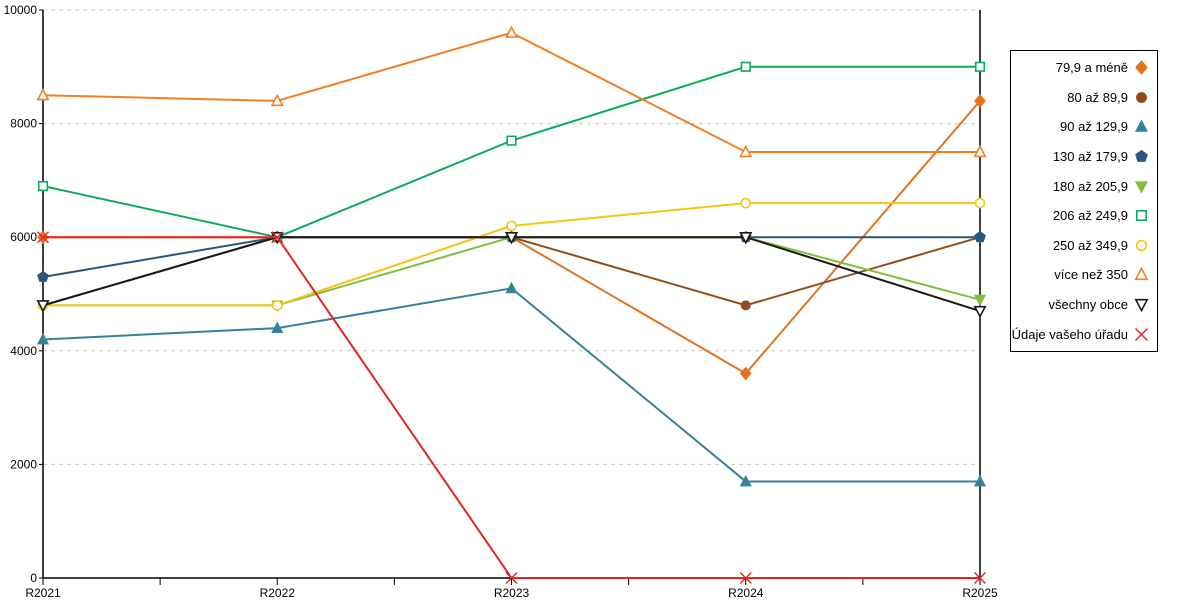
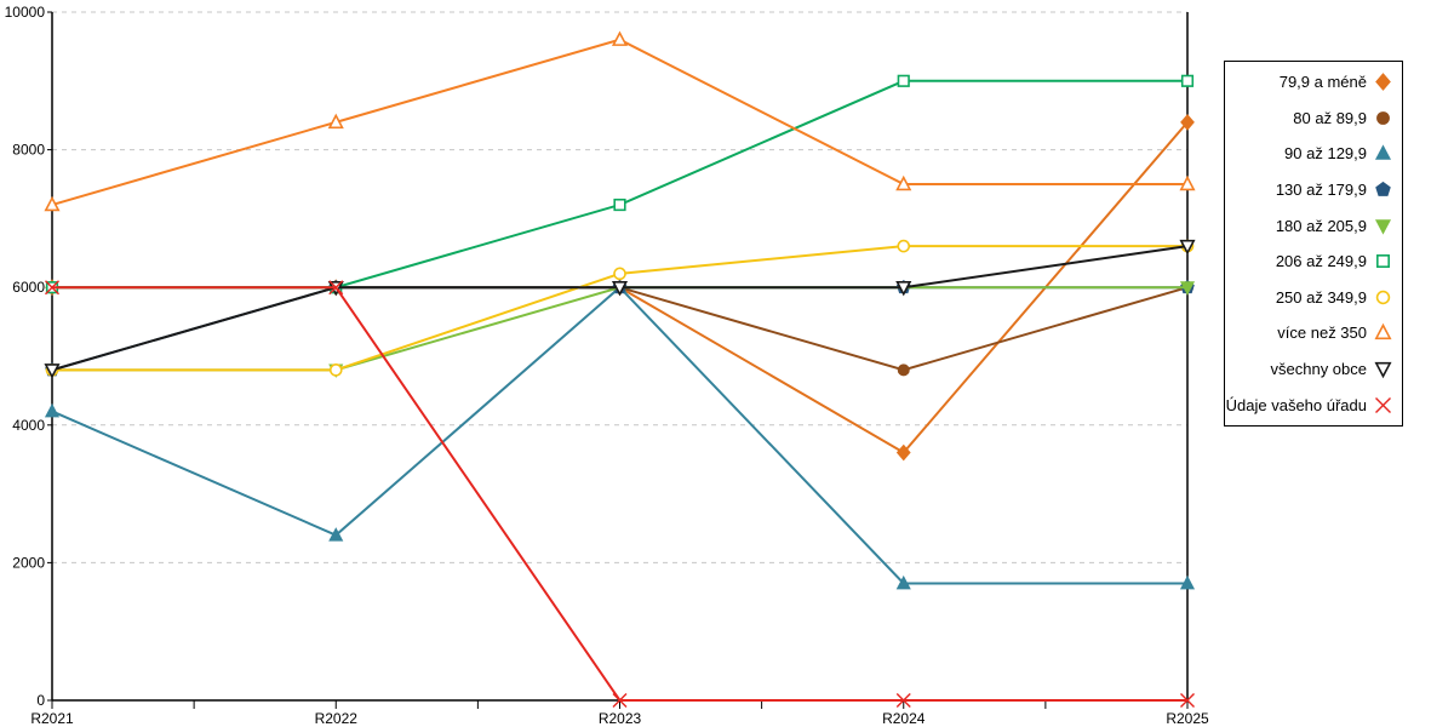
80 až 89,9/R2021: 4800 -> 6000
130 až 179,9/R2021: 5300 -> 4800
206 až 249,9/R2021: 6900 -> 6000
více než 350/R2021: 8500 -> 7200
90 až 129,9/R2022: 4400 -> 2400
90 až 129,9/R2023: 5100 -> 6000
206 až 249,9/R2023: 7700 -> 7200
180 až 205,9/R2025: 4900 -> 6000
všechny obce/R2025: 4700 -> 6600
